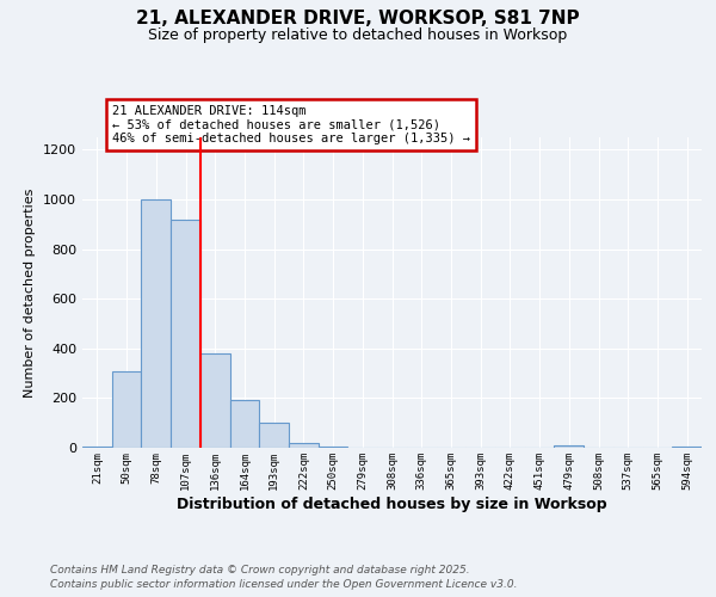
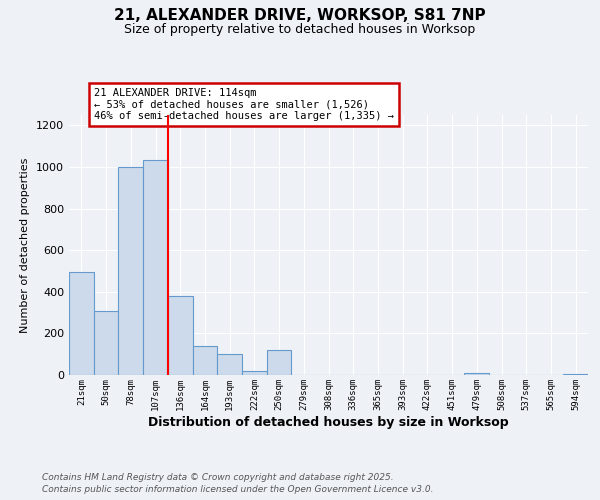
21sqm: 5 -> 495
107sqm: 920 -> 1035
164sqm: 190 -> 140
250sqm: 5 -> 120
